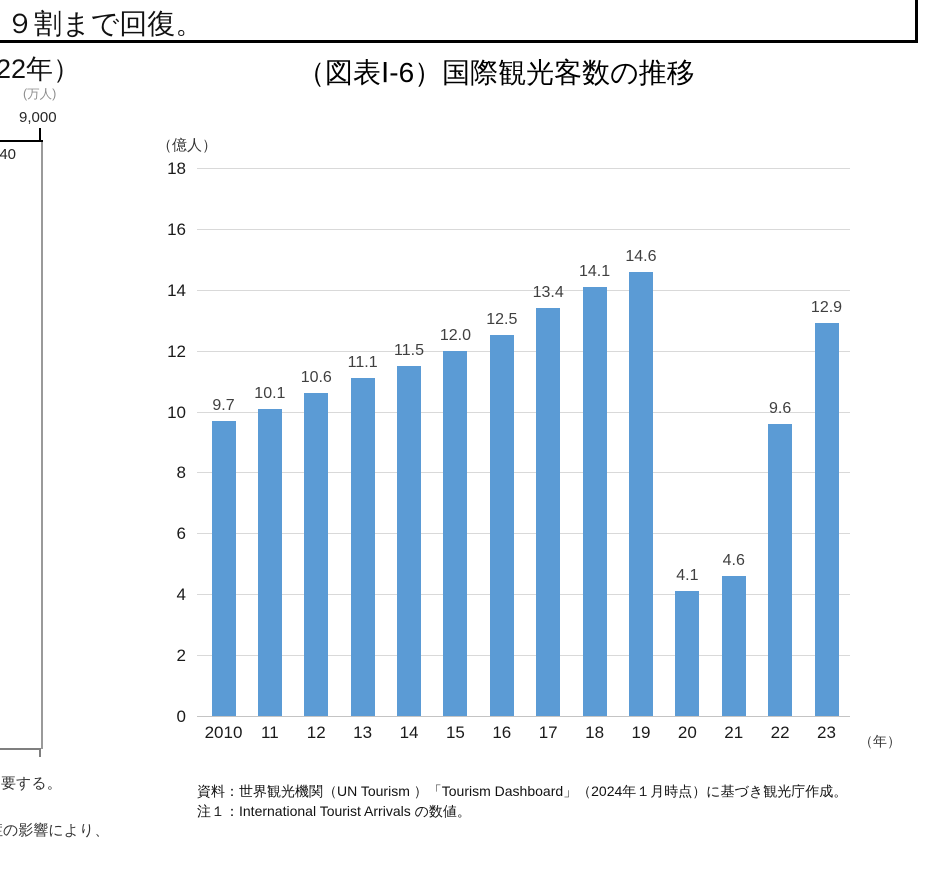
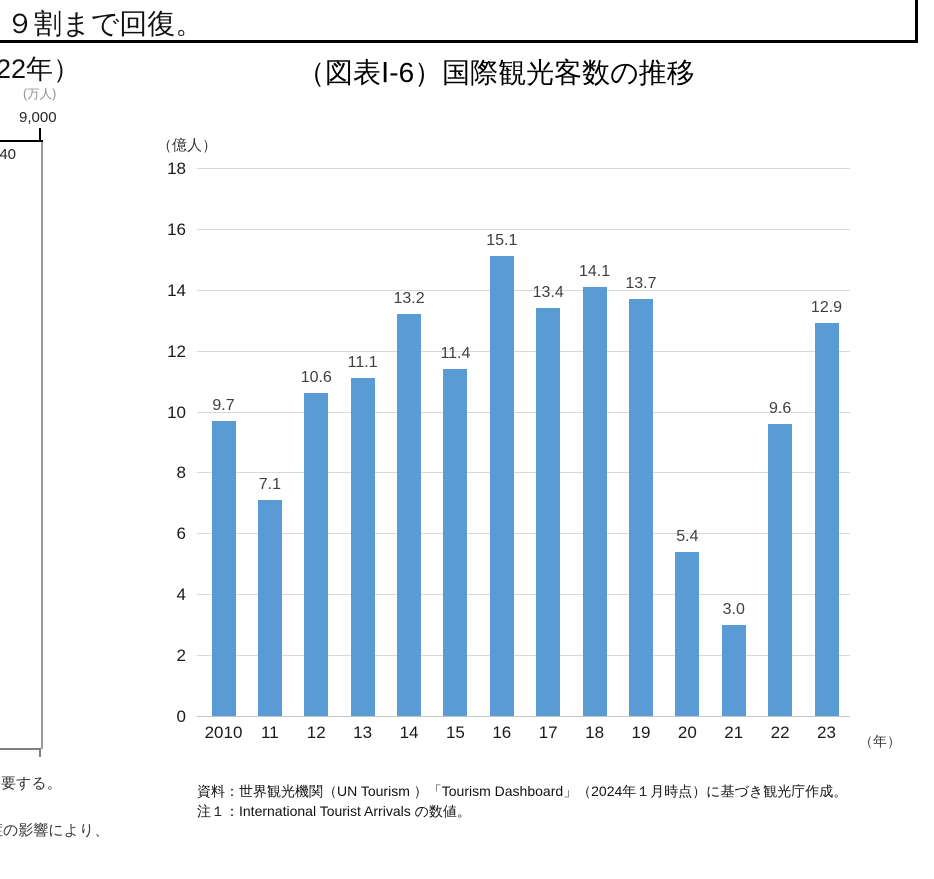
11: 10.1 -> 7.1
14: 11.5 -> 13.2
15: 12.0 -> 11.4
16: 12.5 -> 15.1
19: 14.6 -> 13.7
20: 4.1 -> 5.4
21: 4.6 -> 3.0
